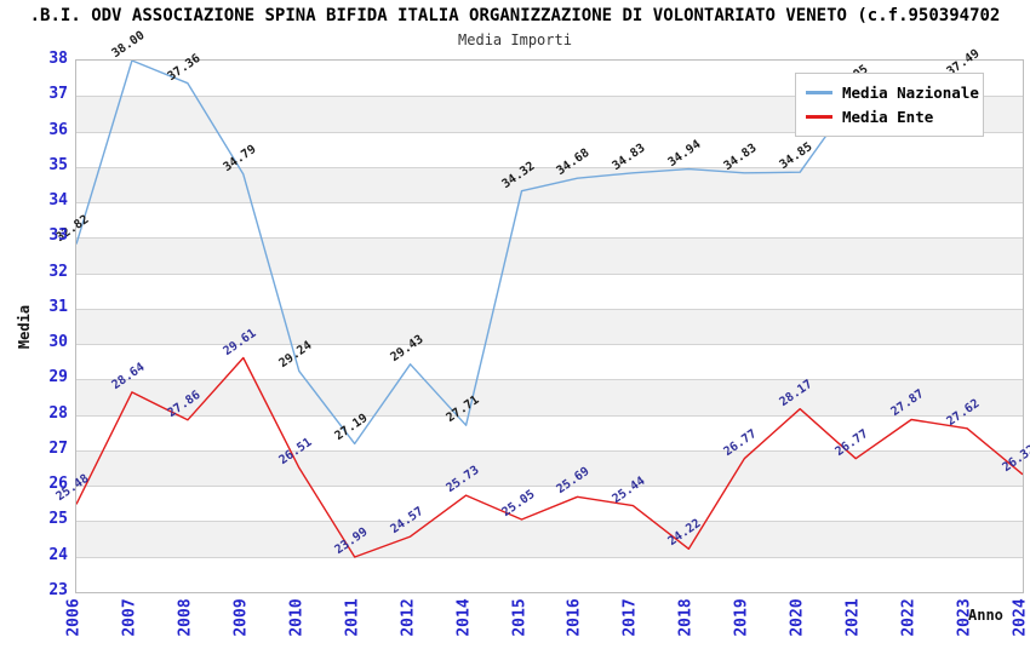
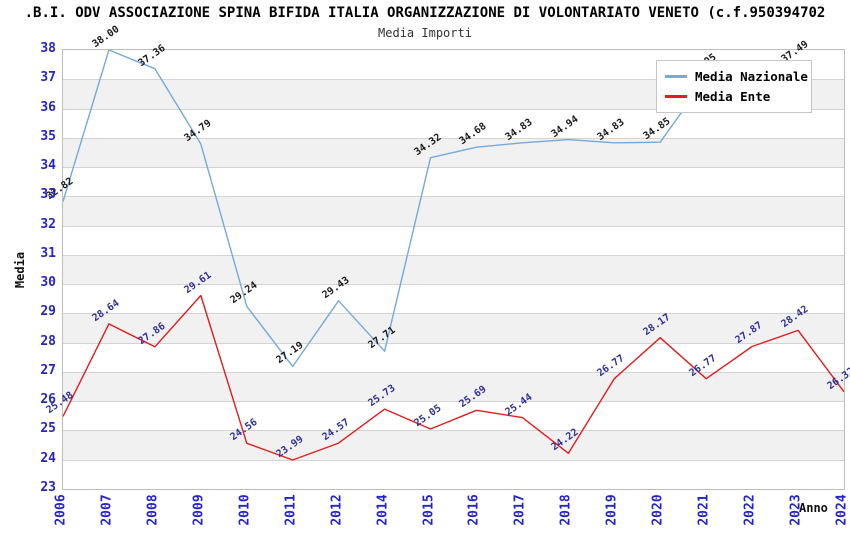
Media Ente/2010: 26.51 -> 24.56
Media Ente/2023: 27.62 -> 28.42
